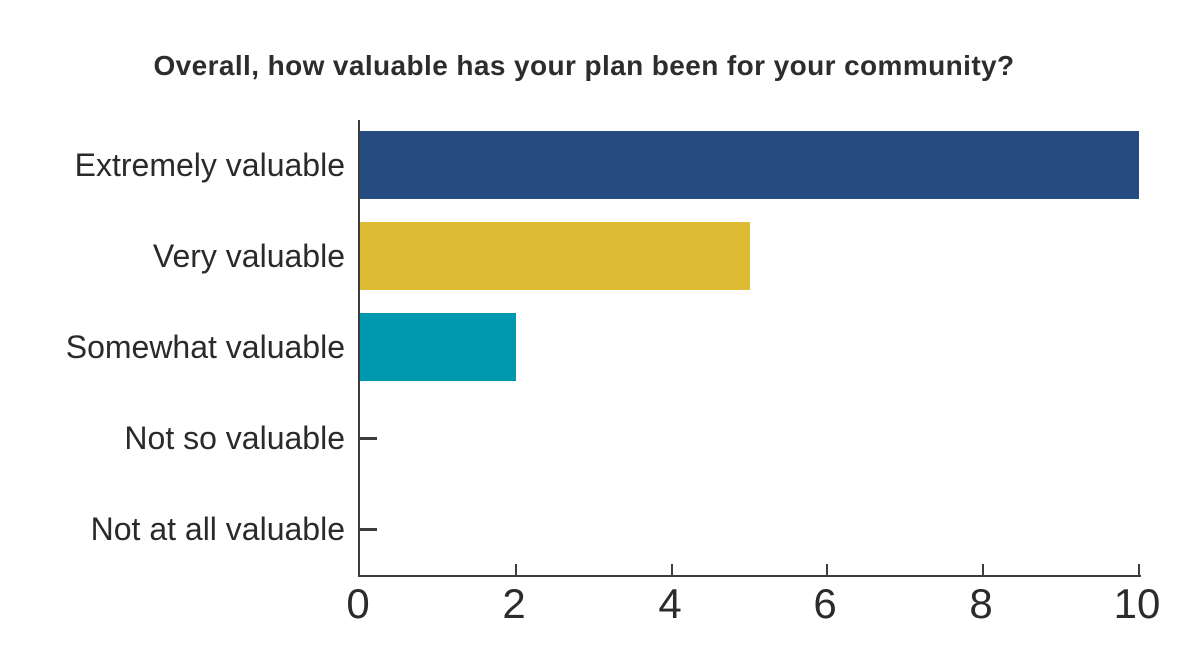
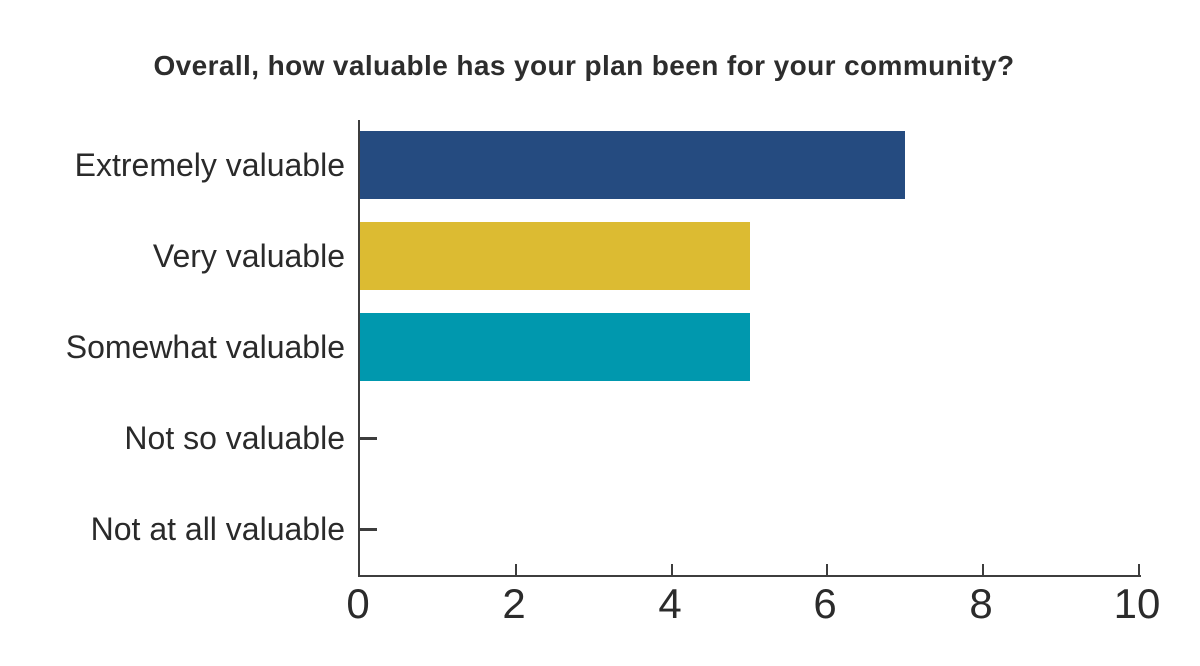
Extremely valuable: 10 -> 7
Somewhat valuable: 2 -> 5
